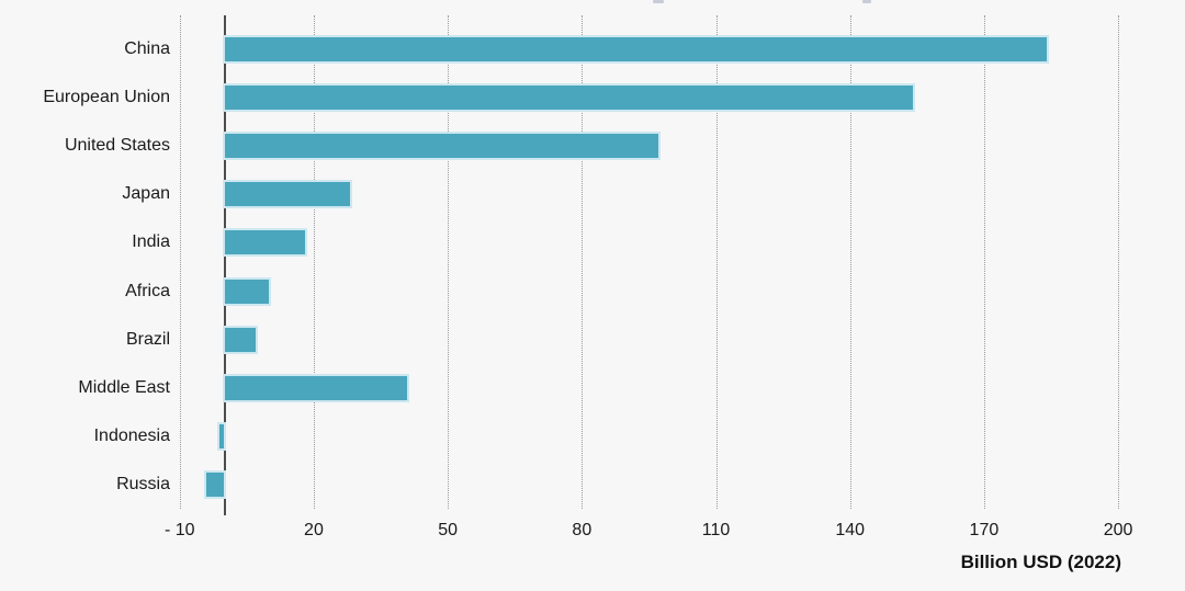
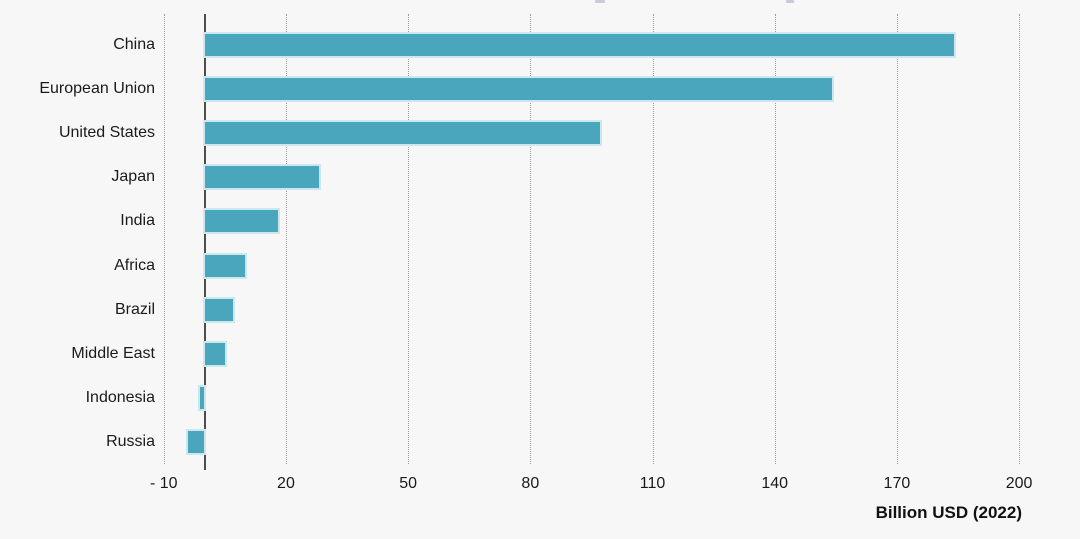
Middle East: 41 -> 5
